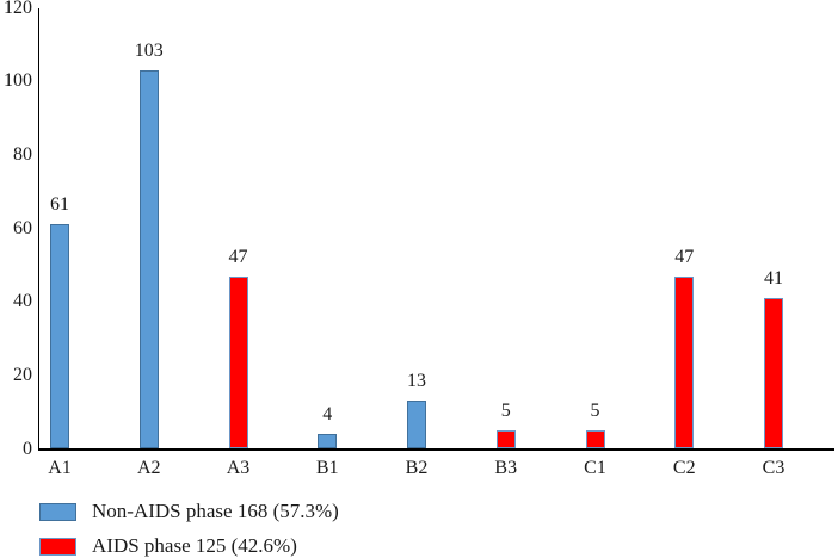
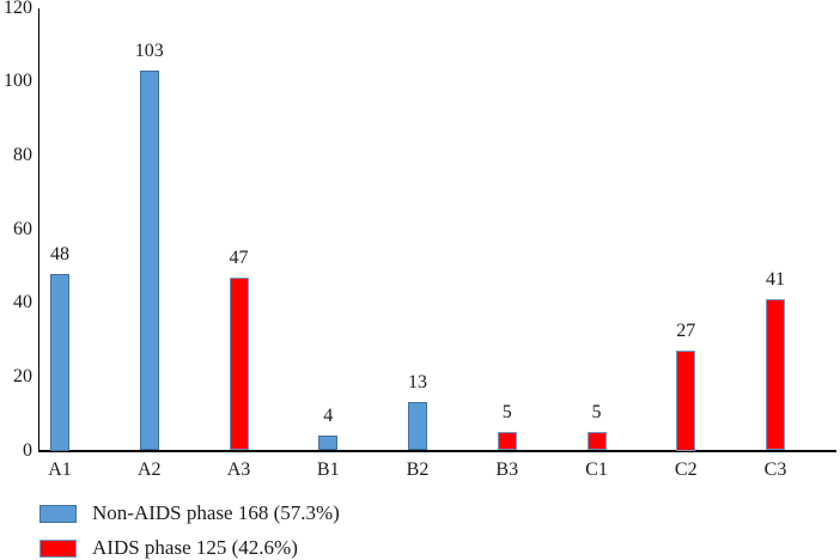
A1: 61 -> 48
C2: 47 -> 27
